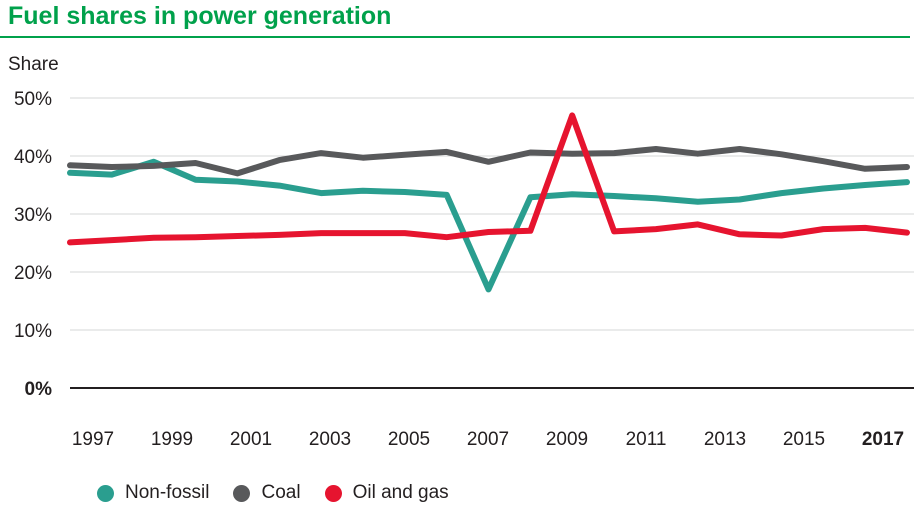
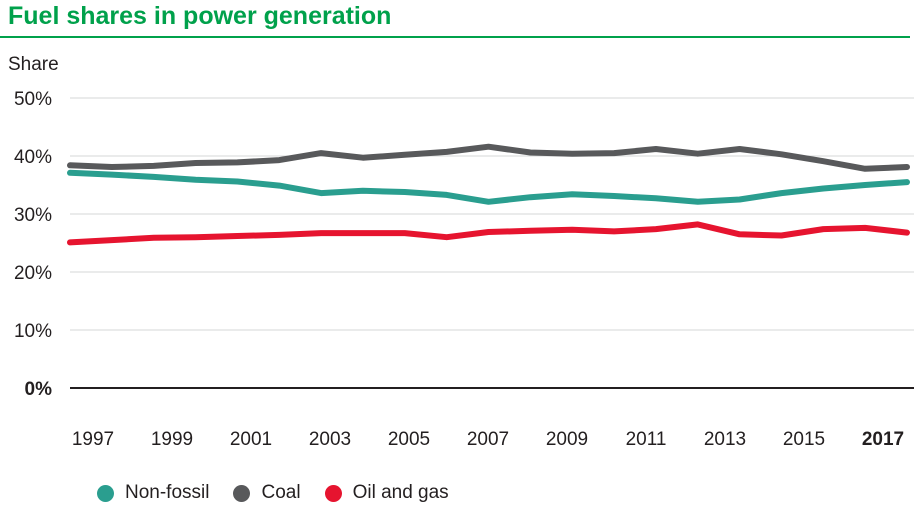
Non-fossil/1999: 39% -> 36%
Coal/2001: 37% -> 39%
Non-fossil/2007: 17% -> 32%
Coal/2007: 39% -> 42%
Oil and gas/2009: 47% -> 27%
